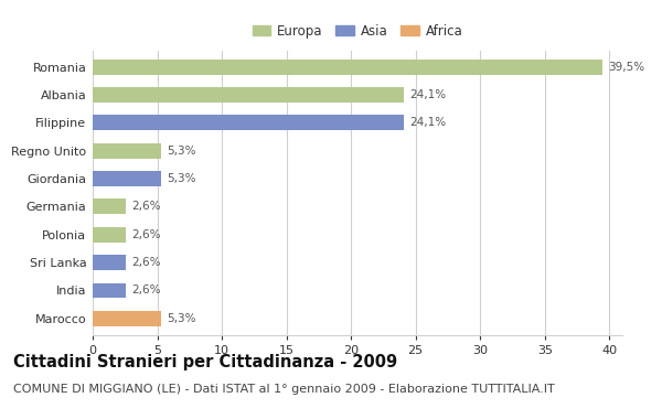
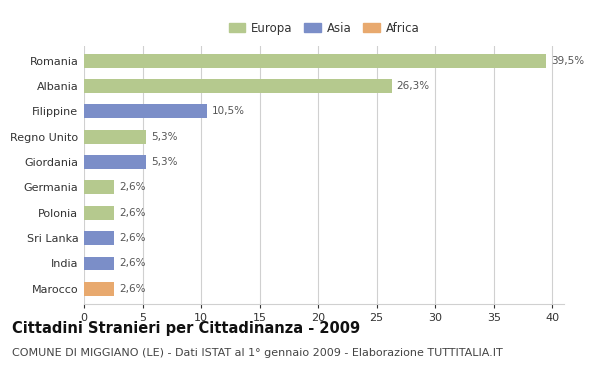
Albania: 24,1% -> 26,3%
Filippine: 24,1% -> 10,5%
Marocco: 5,3% -> 2,6%
